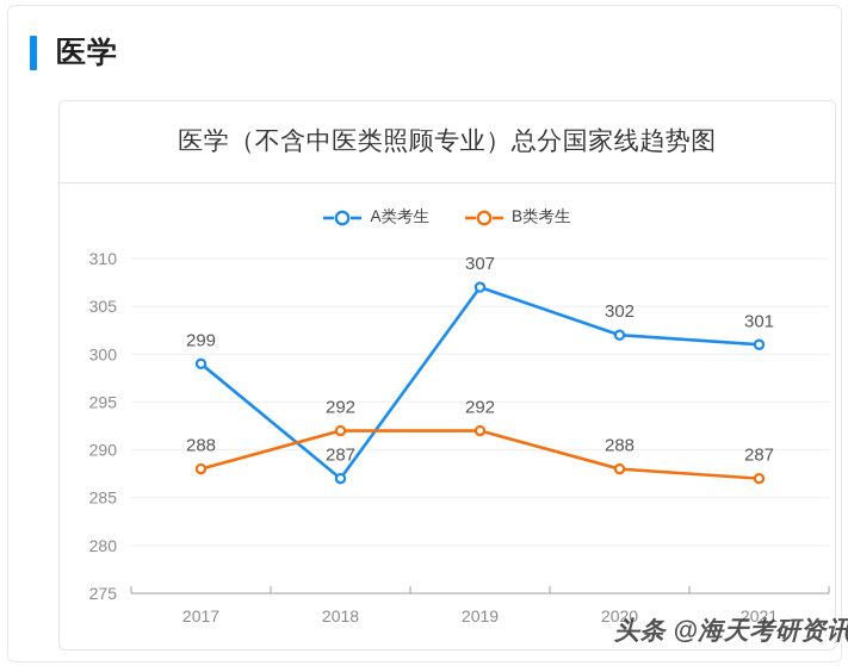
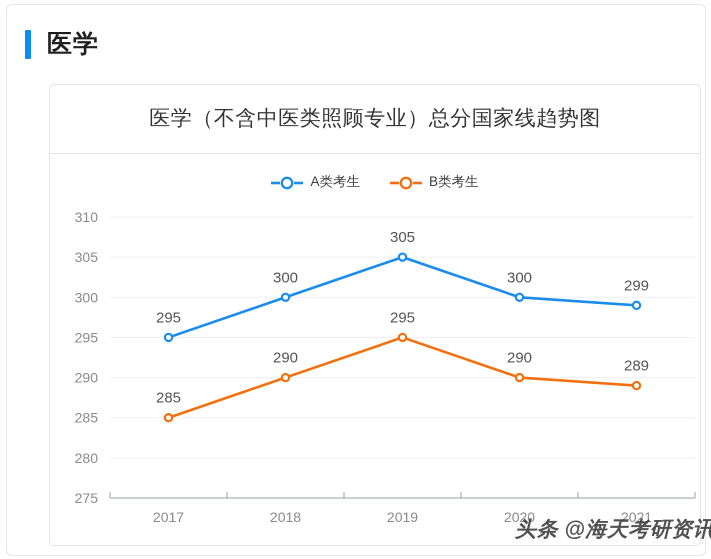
A类考生/2017: 299 -> 295
B类考生/2017: 288 -> 285
A类考生/2018: 287 -> 300
B类考生/2018: 292 -> 290
A类考生/2019: 307 -> 305
B类考生/2019: 292 -> 295
A类考生/2020: 302 -> 300
B类考生/2020: 288 -> 290
A类考生/2021: 301 -> 299
B类考生/2021: 287 -> 289
